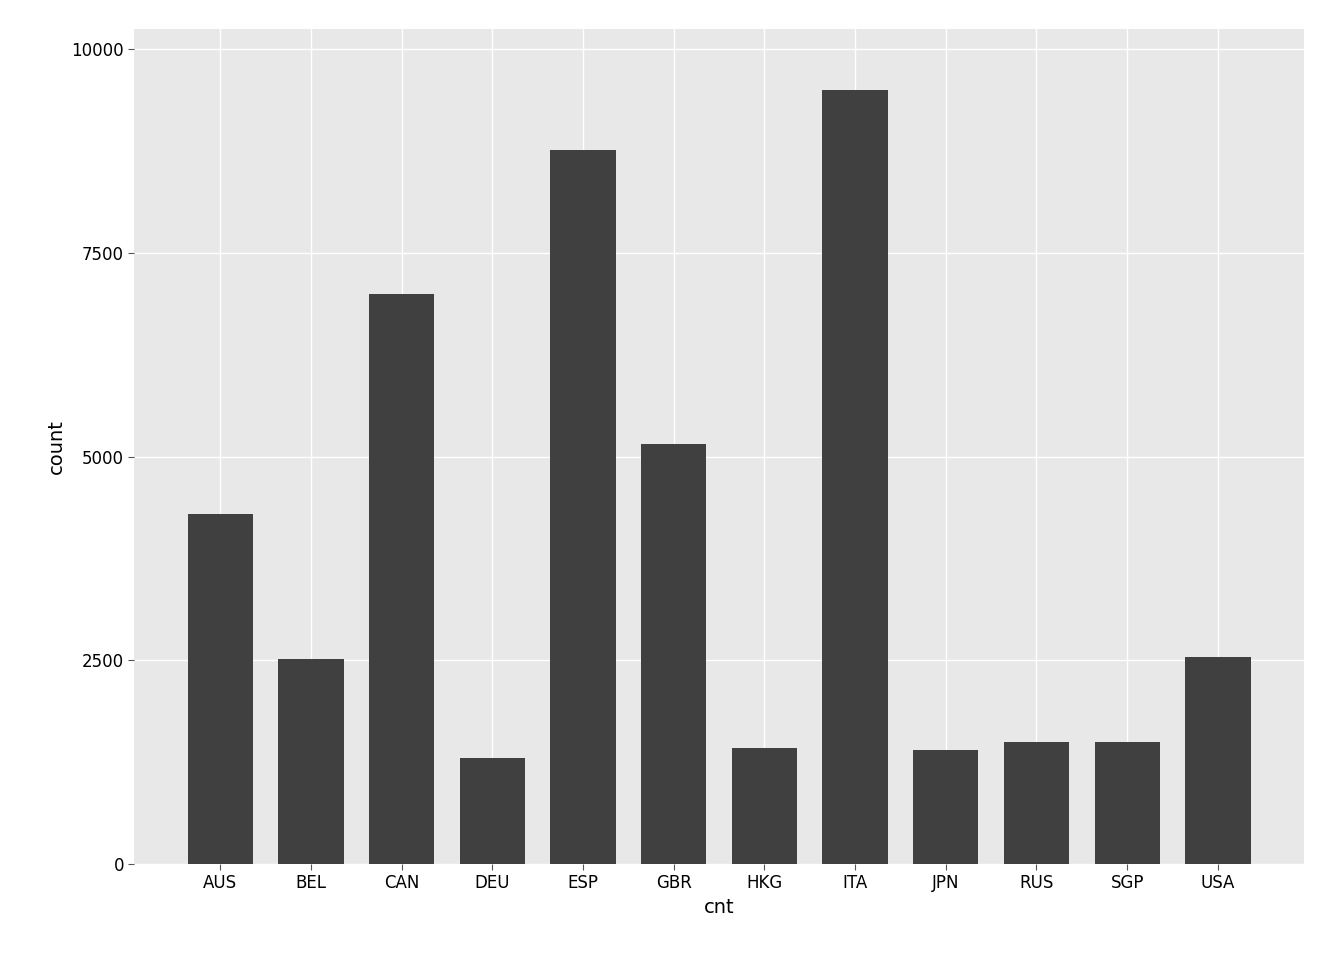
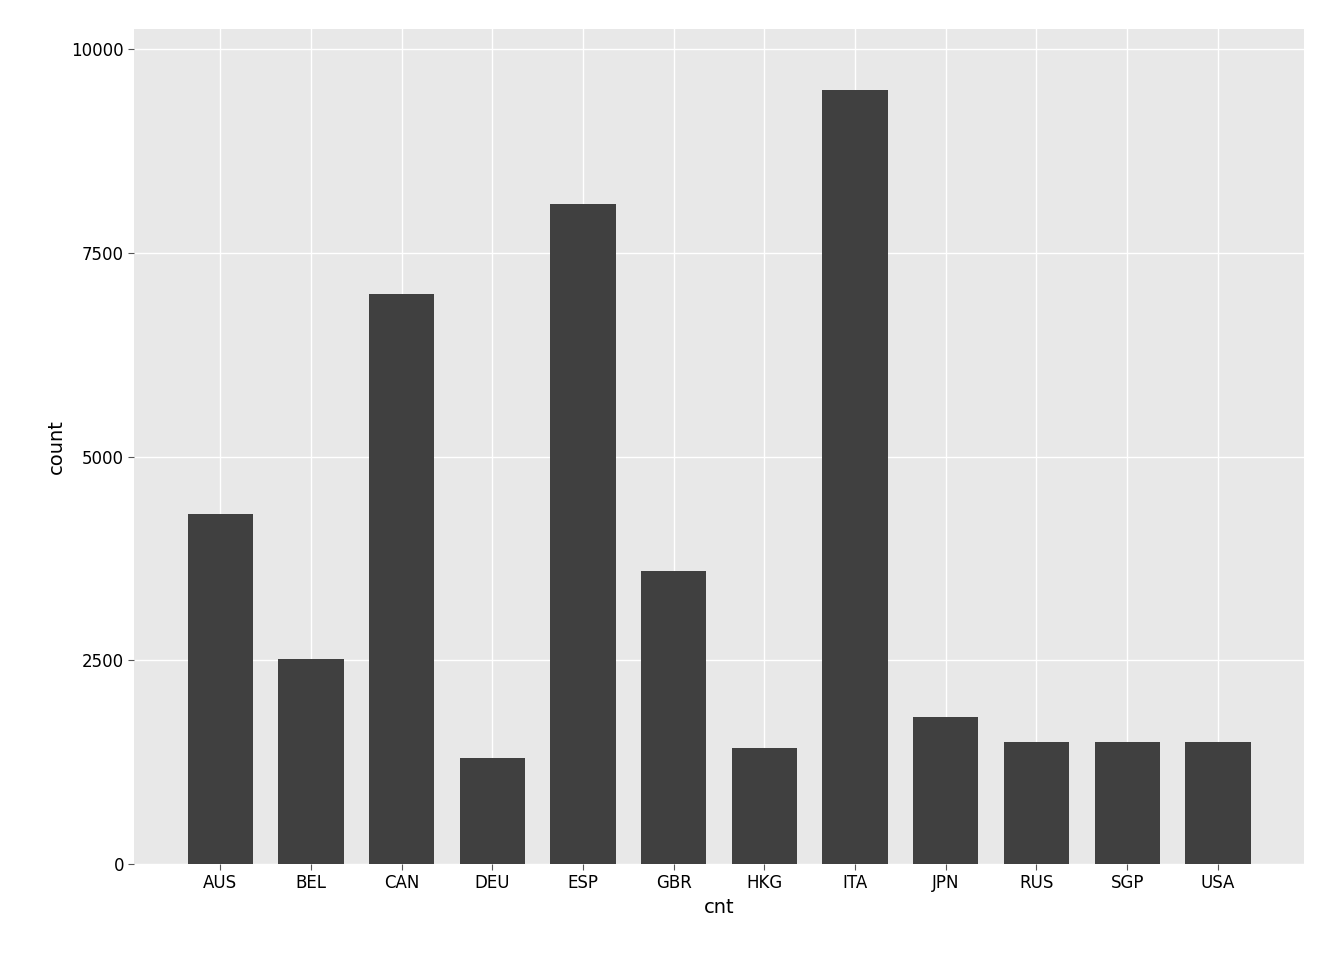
ESP: 8760 -> 8100
GBR: 5160 -> 3600
JPN: 1400 -> 1800
USA: 2540 -> 1500
